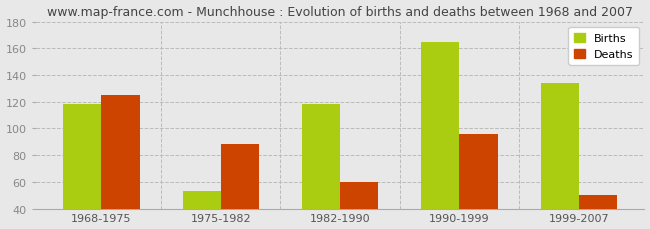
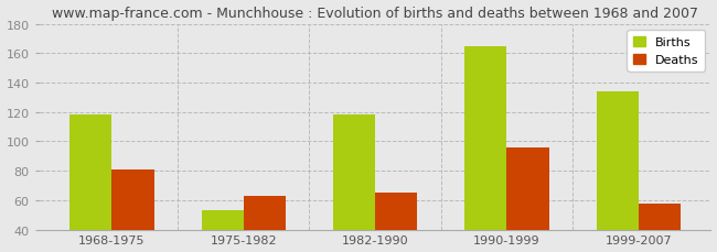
Deaths/1968-1975: 125 -> 81
Deaths/1975-1982: 88 -> 63
Deaths/1982-1990: 60 -> 65
Deaths/1999-2007: 50 -> 58
